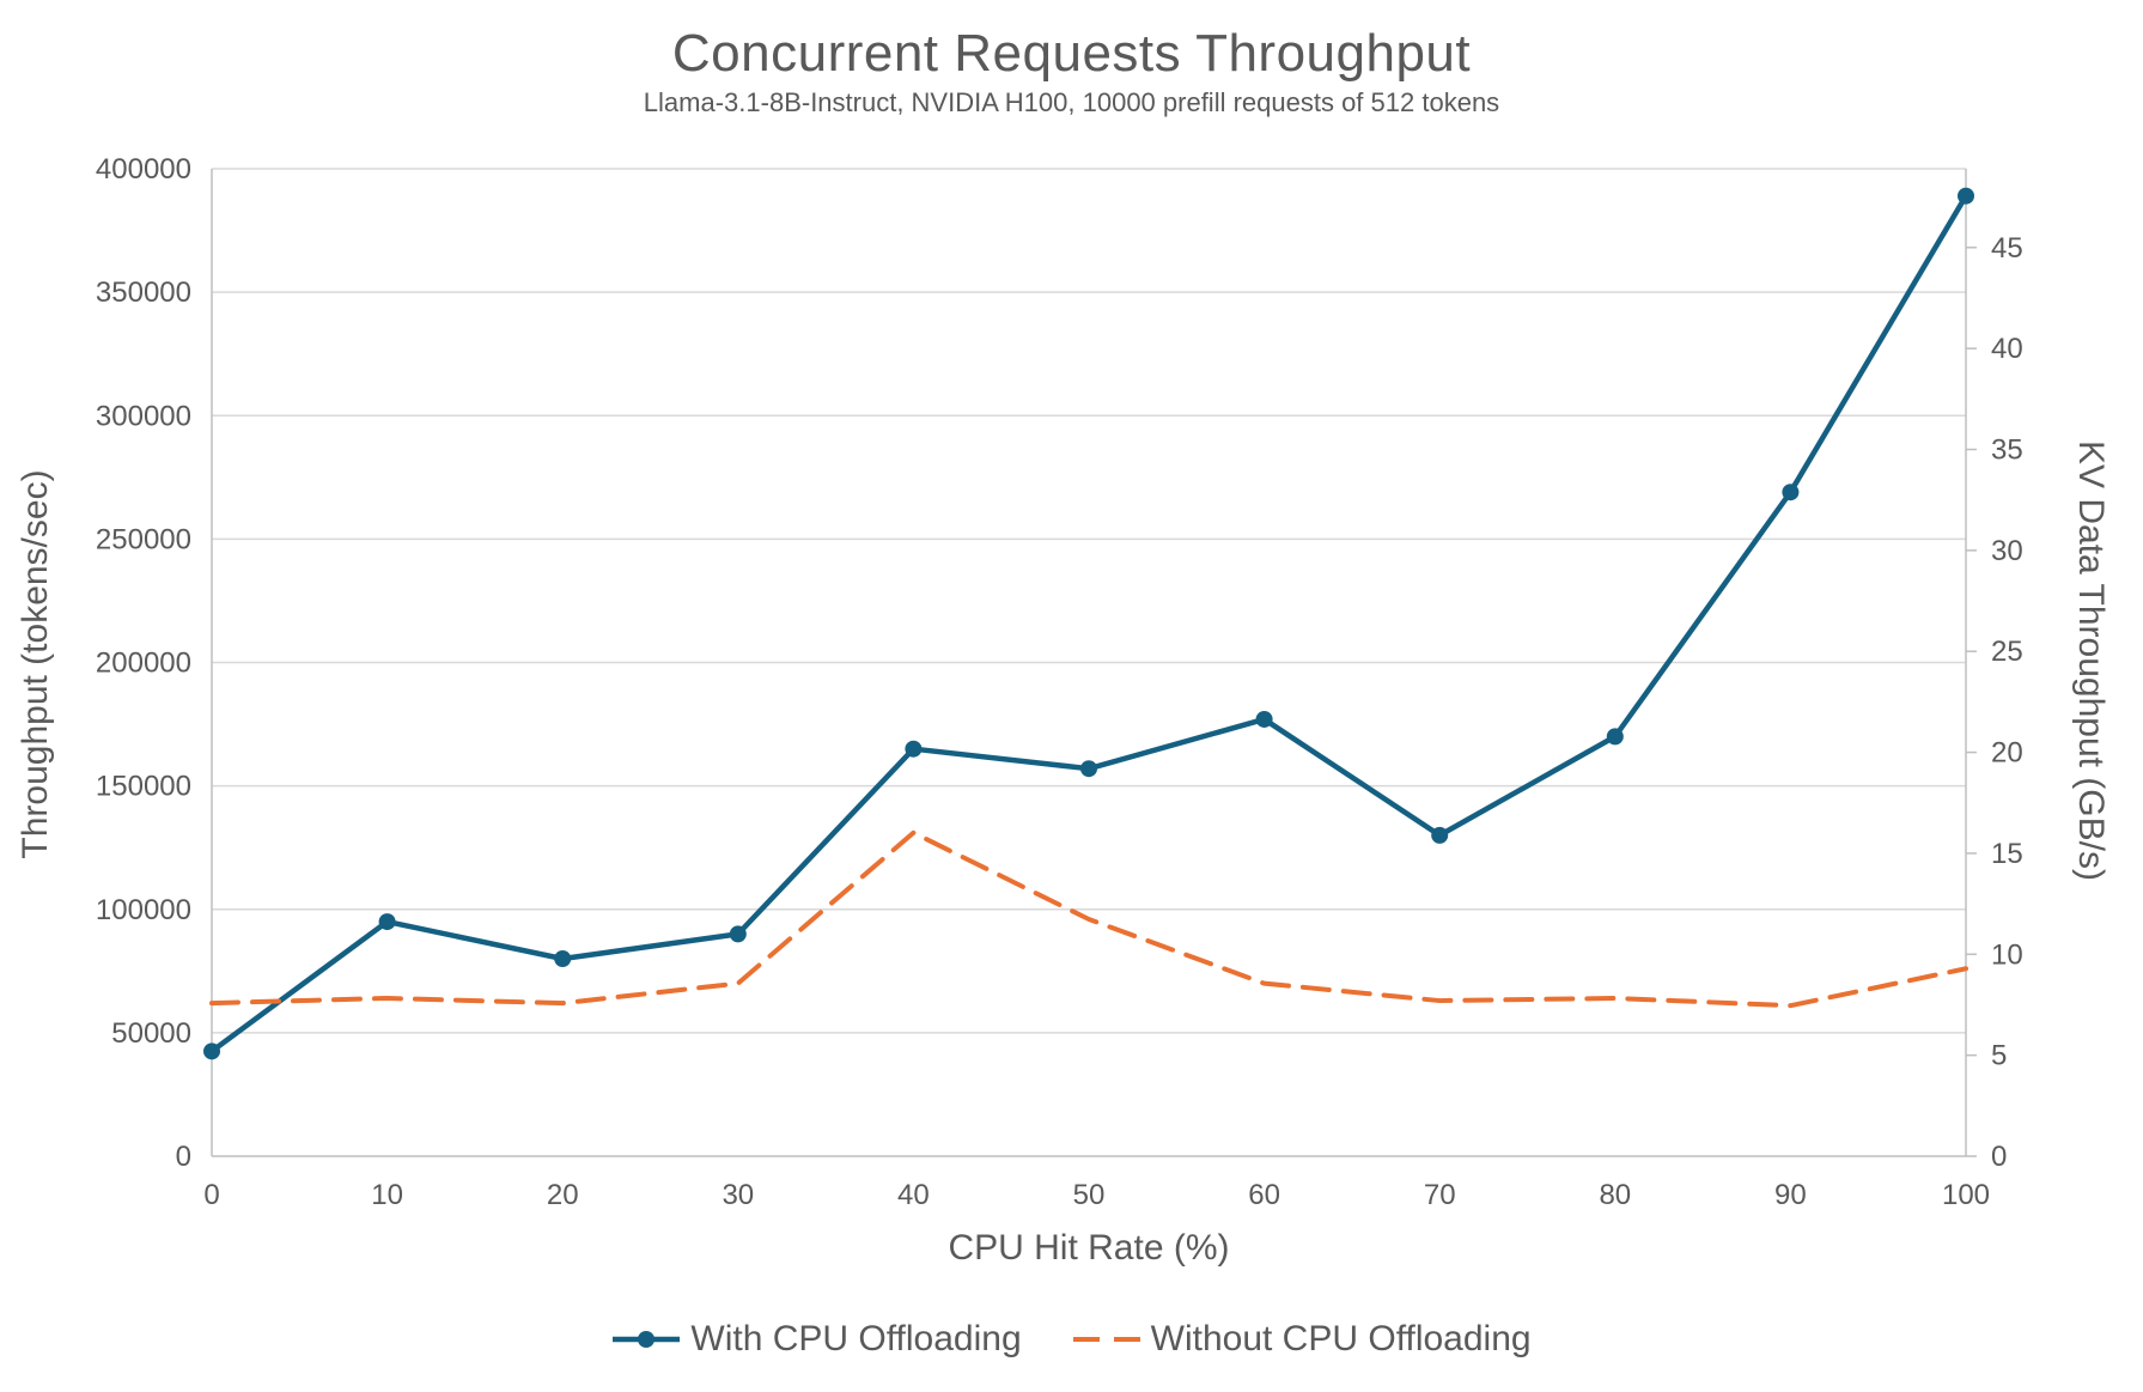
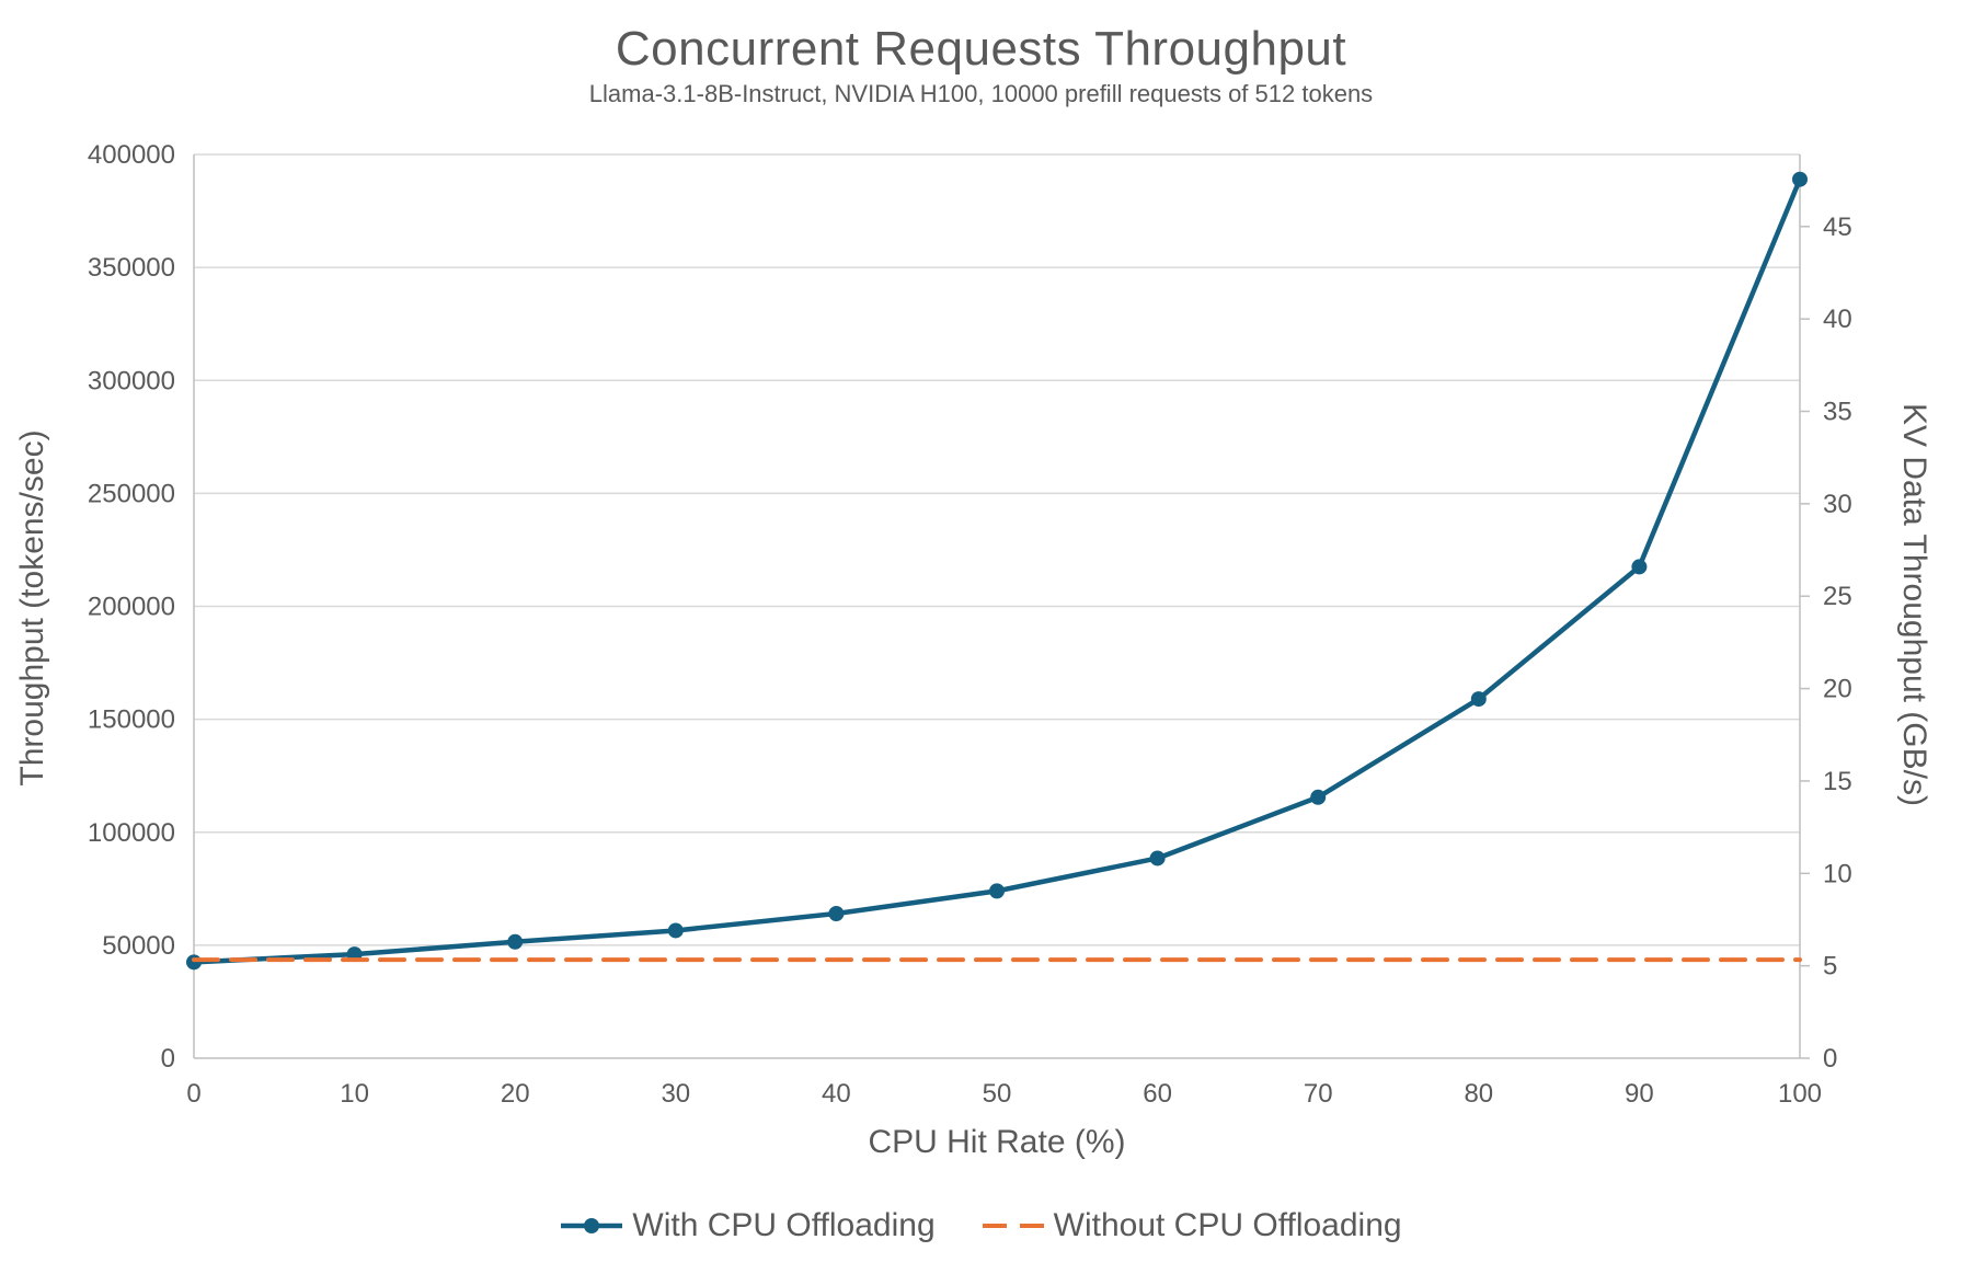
Without CPU Offloading/0: 62000 -> 44000
With CPU Offloading/10: 95000 -> 46000
Without CPU Offloading/10: 64000 -> 44000
With CPU Offloading/20: 80000 -> 52000
Without CPU Offloading/20: 62000 -> 44000
With CPU Offloading/30: 90000 -> 56000
Without CPU Offloading/30: 70000 -> 44000
With CPU Offloading/40: 165000 -> 64000
Without CPU Offloading/40: 131000 -> 44000
With CPU Offloading/50: 157000 -> 74000
Without CPU Offloading/50: 96000 -> 44000
With CPU Offloading/60: 177000 -> 88000
Without CPU Offloading/60: 70000 -> 44000
With CPU Offloading/70: 130000 -> 116000
Without CPU Offloading/70: 63000 -> 44000
With CPU Offloading/80: 170000 -> 159000
Without CPU Offloading/80: 64000 -> 44000
With CPU Offloading/90: 269000 -> 218000
Without CPU Offloading/90: 61000 -> 44000
Without CPU Offloading/100: 76000 -> 44000
